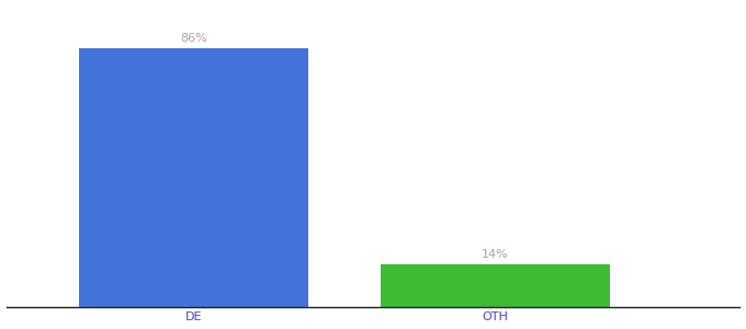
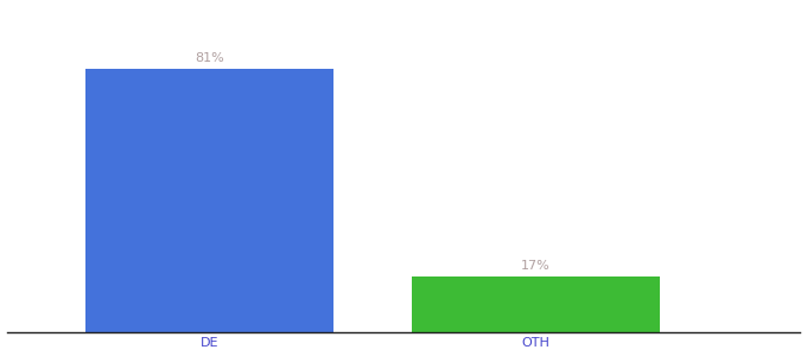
DE: 86% -> 81%
OTH: 14% -> 17%
